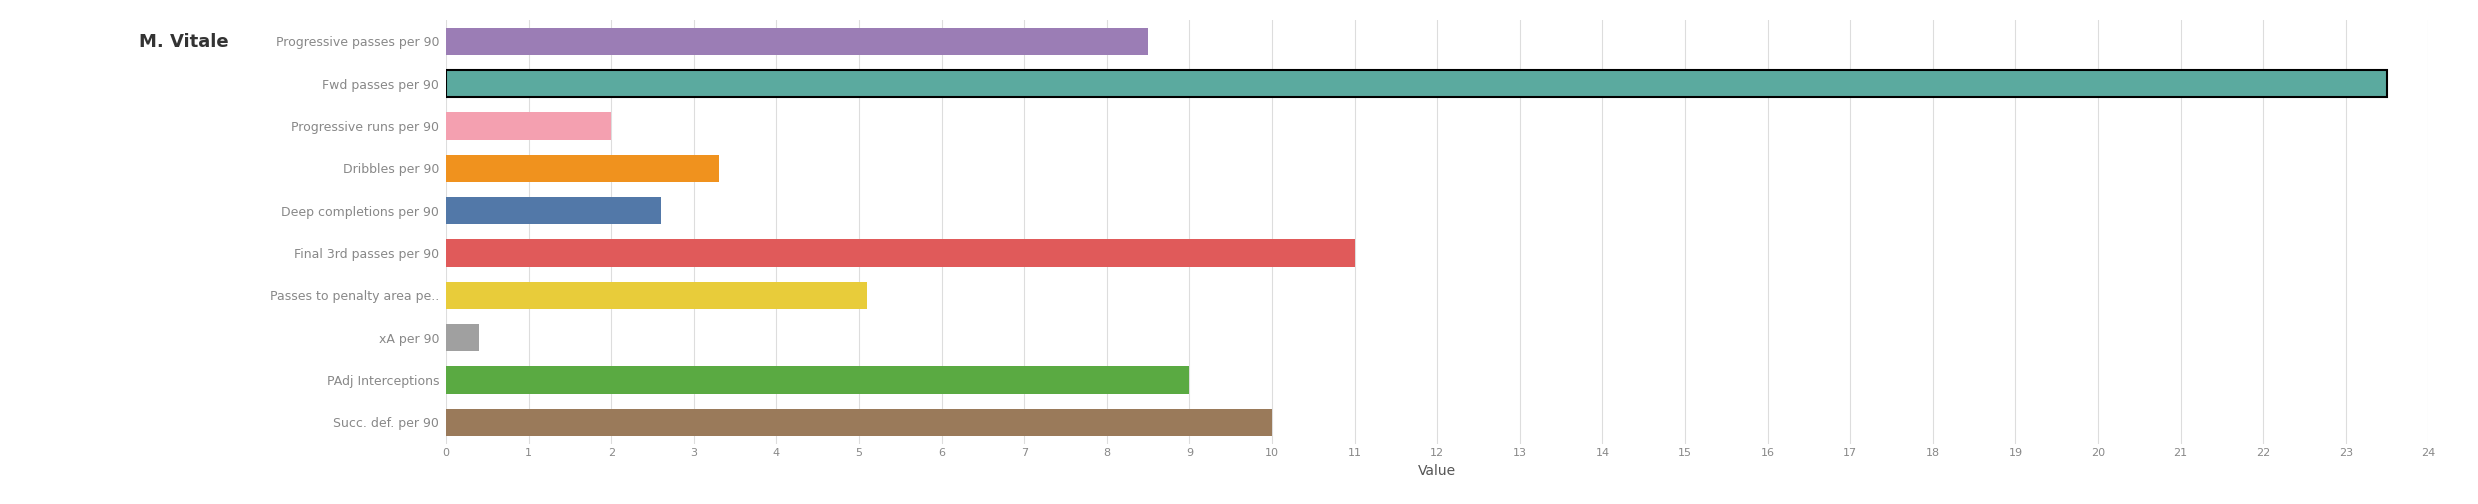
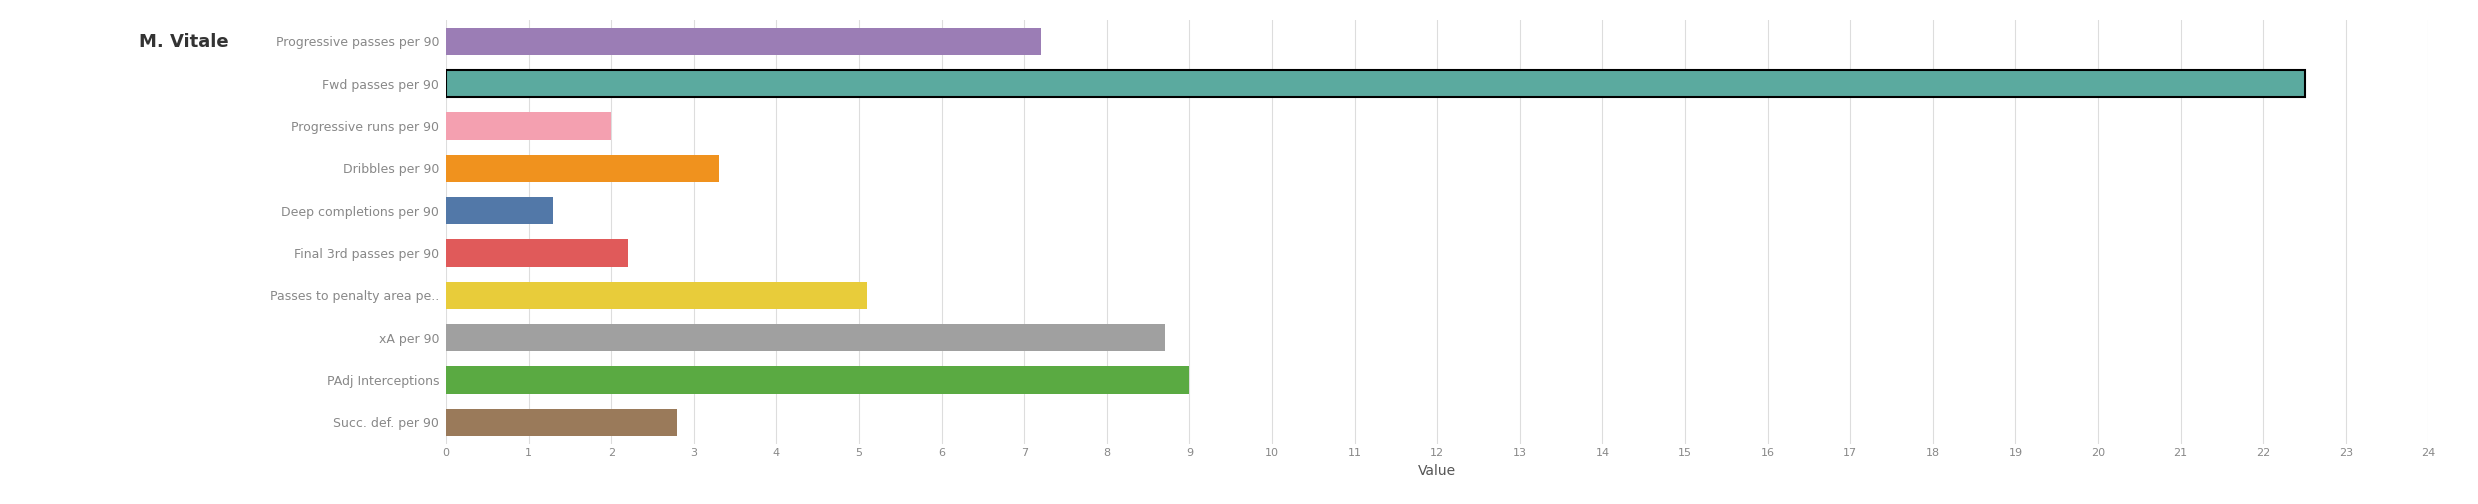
Progressive passes per 90: 8.5 -> 7.2
Fwd passes per 90: 23.5 -> 22.5
Deep completions per 90: 2.6 -> 1.3
Final 3rd passes per 90: 11.0 -> 2.2
xA per 90: 0.4 -> 8.7
Succ. def. per 90: 10.0 -> 2.8
